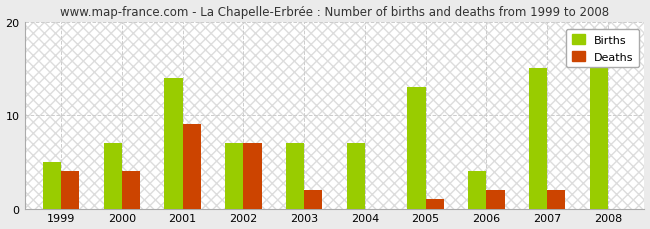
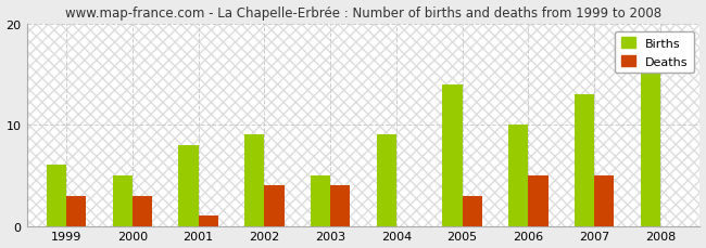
Births/1999: 5 -> 6
Deaths/1999: 4 -> 3
Births/2000: 7 -> 5
Deaths/2000: 4 -> 3
Births/2001: 14 -> 8
Deaths/2001: 9 -> 1
Births/2002: 7 -> 9
Deaths/2002: 7 -> 4
Births/2003: 7 -> 5
Deaths/2003: 2 -> 4
Births/2004: 7 -> 9
Births/2005: 13 -> 14
Deaths/2005: 1 -> 3
Births/2006: 4 -> 10
Deaths/2006: 2 -> 5
Births/2007: 15 -> 13
Deaths/2007: 2 -> 5
